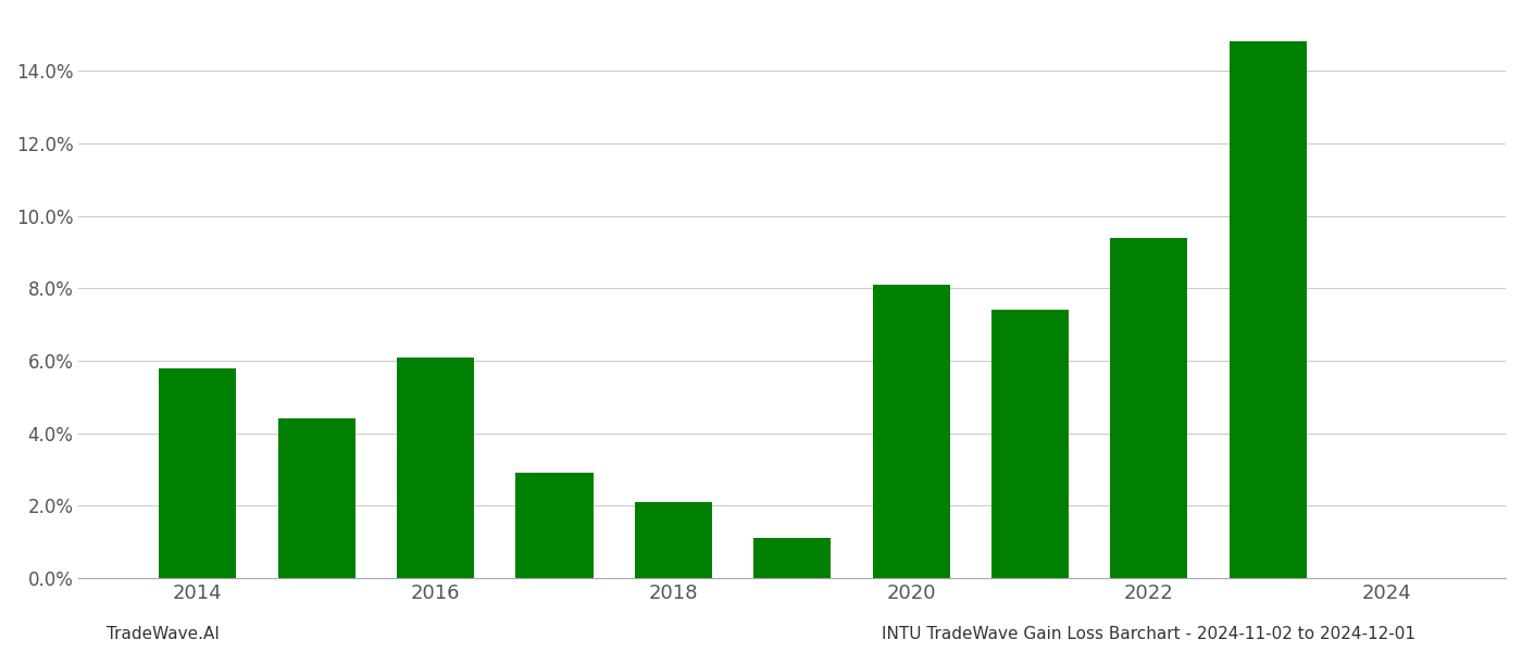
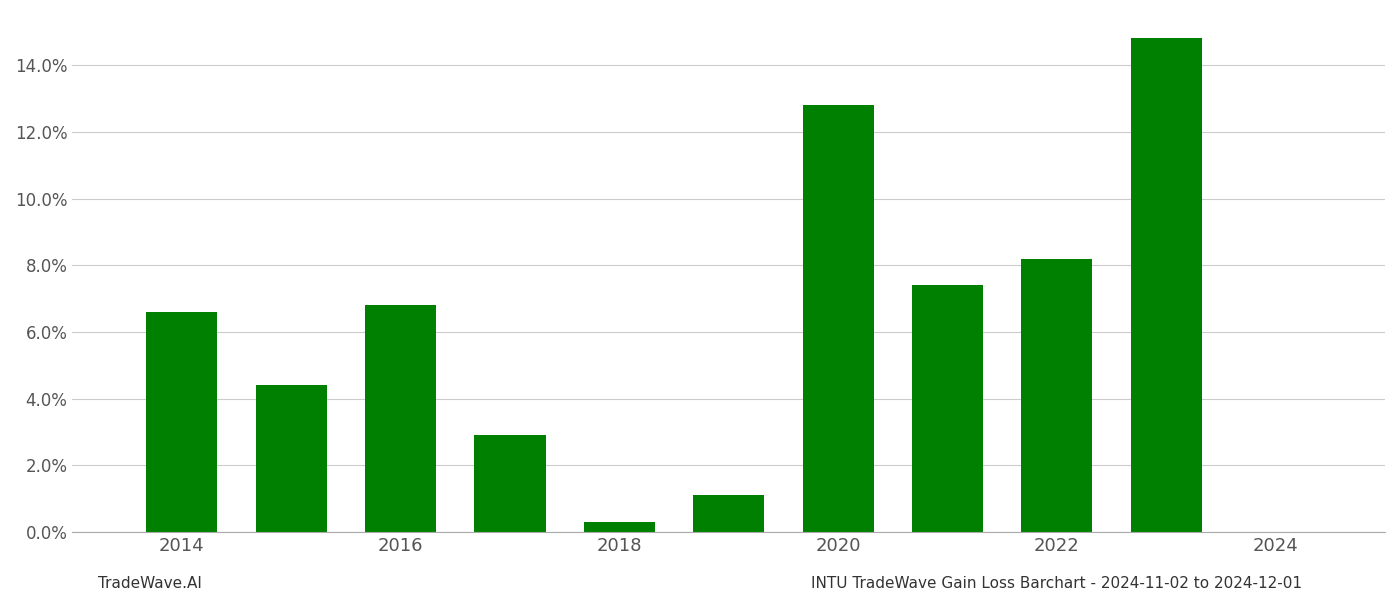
2014: 5.8% -> 6.6%
2016: 6.1% -> 6.8%
2018: 2.1% -> 0.3%
2020: 8.1% -> 12.8%
2022: 9.4% -> 8.2%
